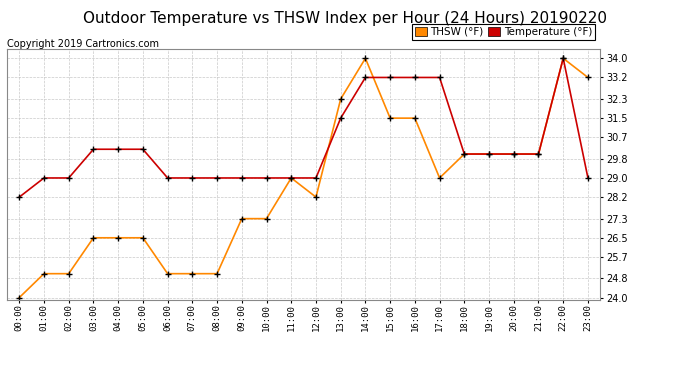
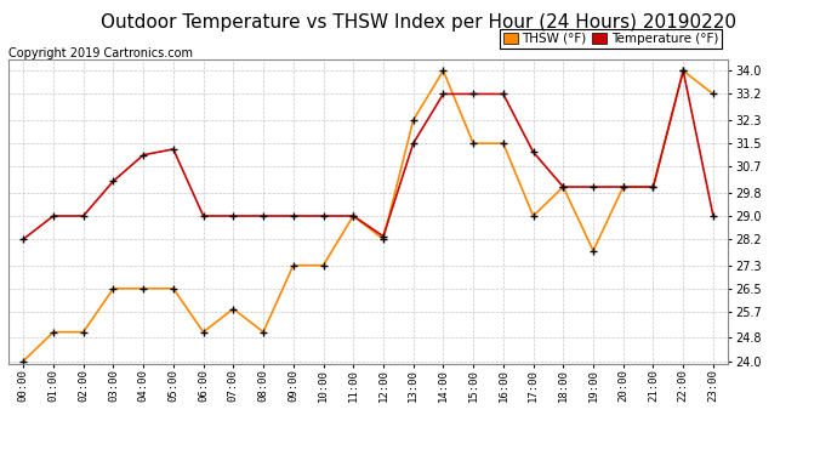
Temperature (°F)/04:00: 30.2 -> 31.1
Temperature (°F)/05:00: 30.2 -> 31.3
THSW (°F)/07:00: 25.0 -> 25.8
Temperature (°F)/12:00: 29.0 -> 28.3
Temperature (°F)/17:00: 33.2 -> 31.2
THSW (°F)/19:00: 30.0 -> 27.8
